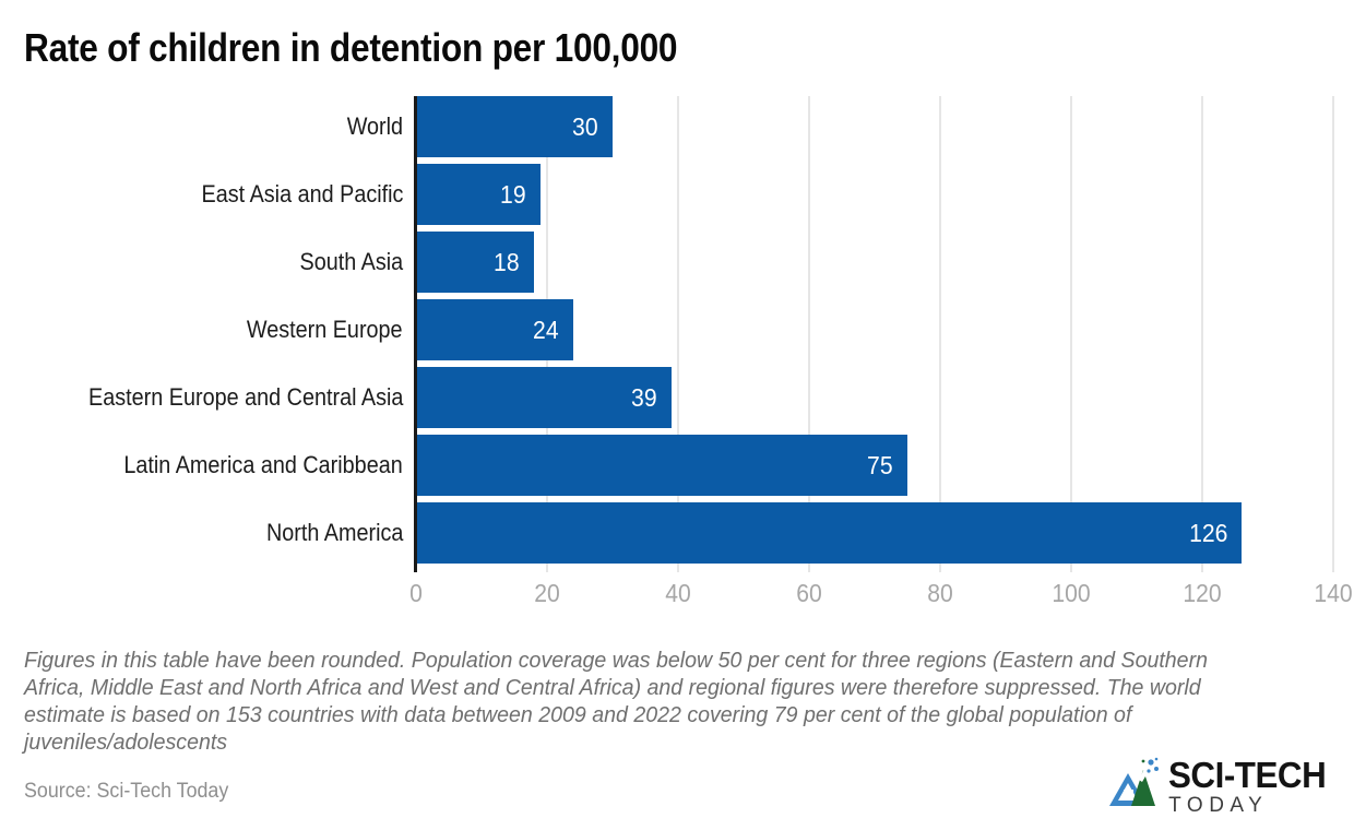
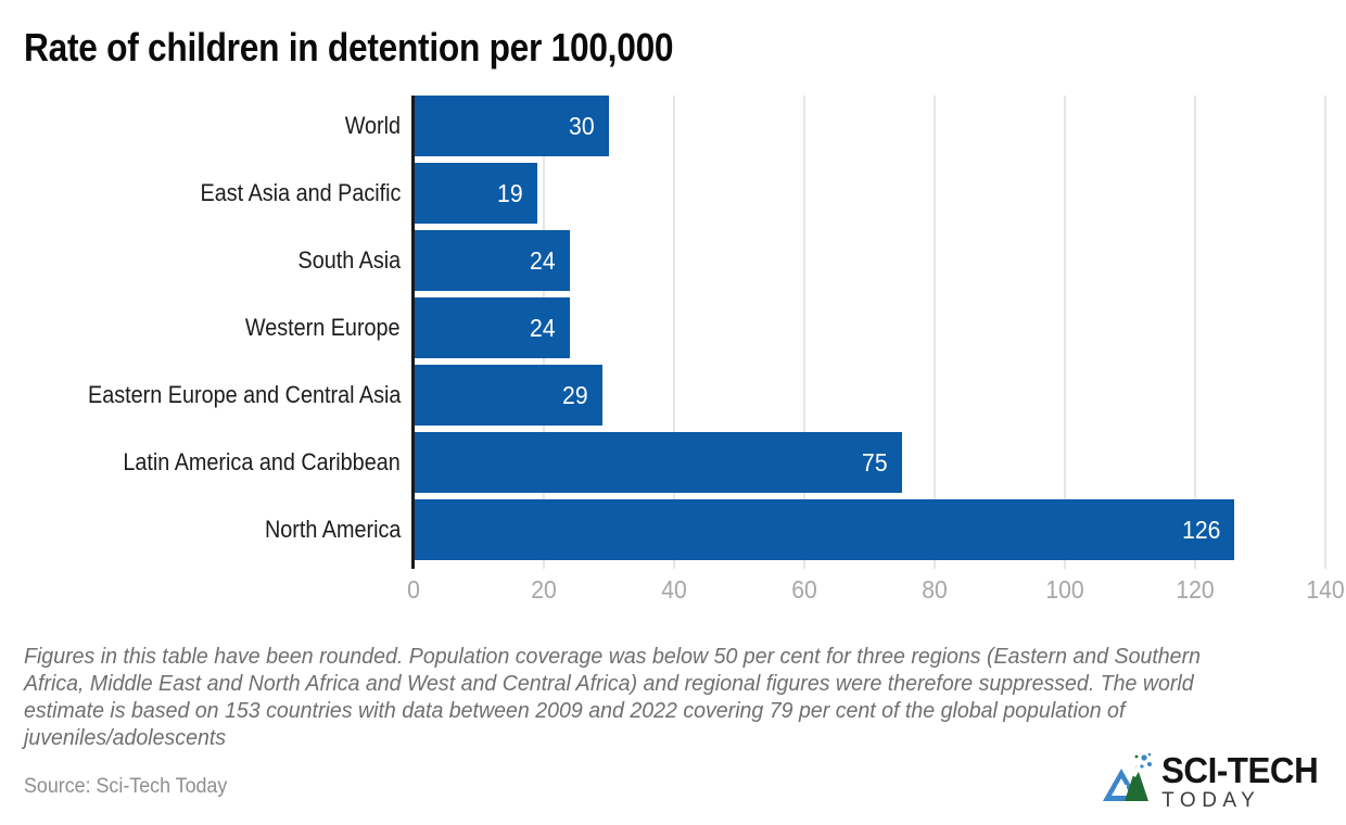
South Asia: 18 -> 24
Eastern Europe and Central Asia: 39 -> 29
